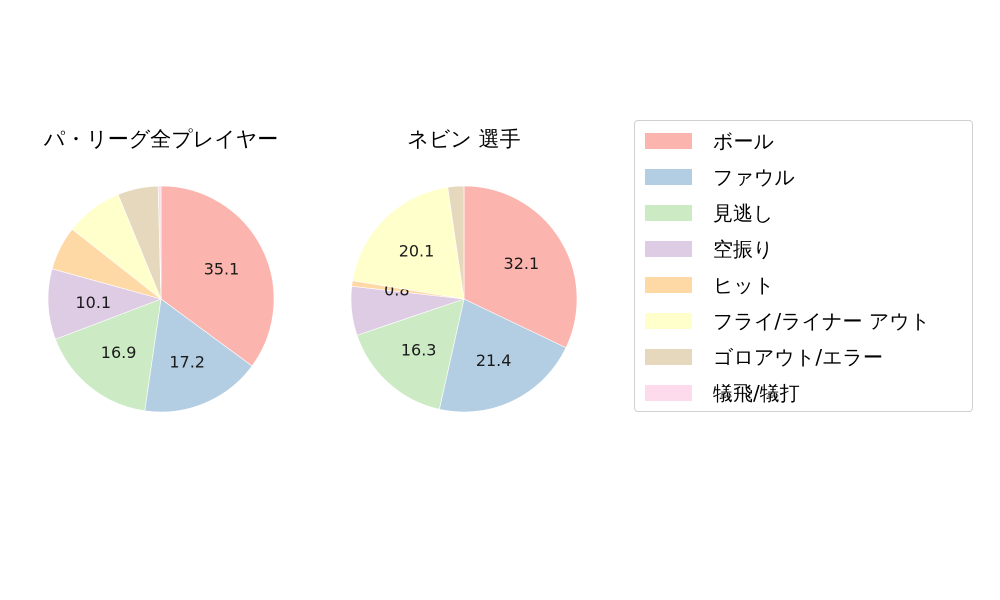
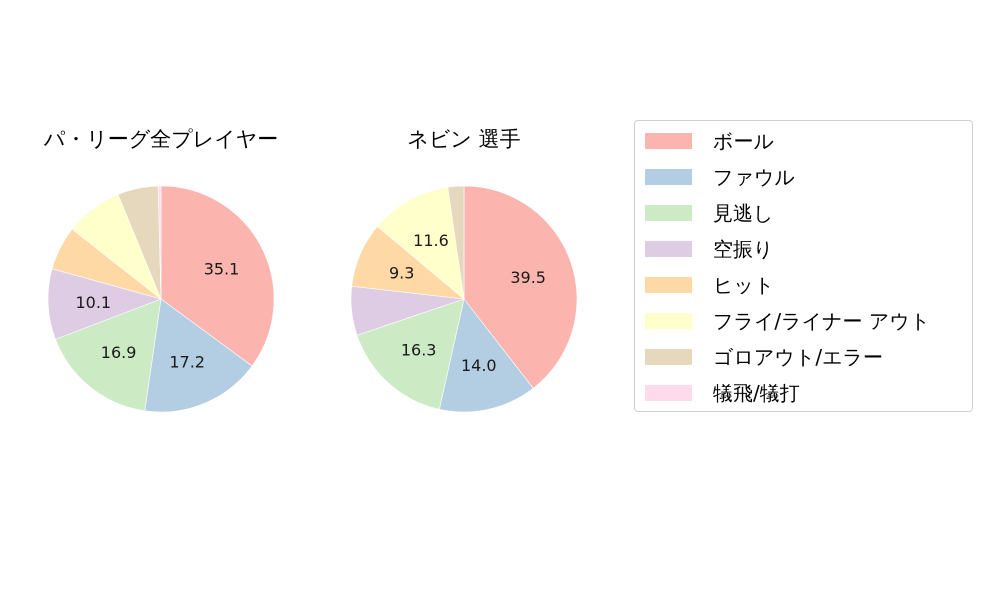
ネビン 選手/ボール: 32.1 -> 39.5
ネビン 選手/ファウル: 21.4 -> 14.0
ネビン 選手/ヒット: 0.8 -> 9.3
ネビン 選手/フライ/ライナー アウト: 20.1 -> 11.6
